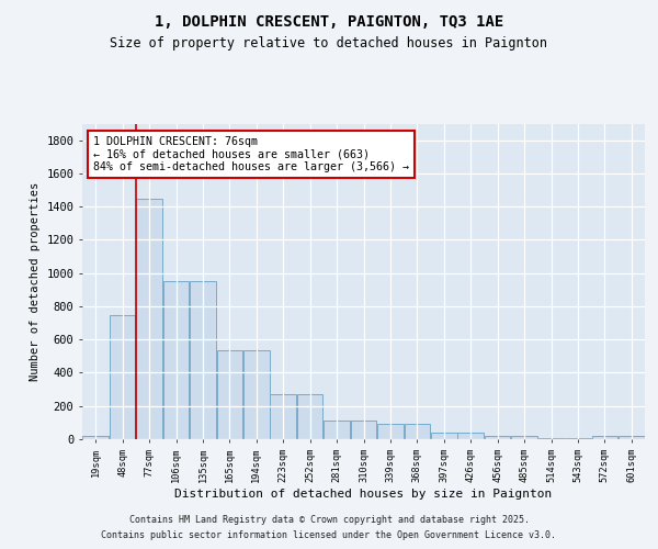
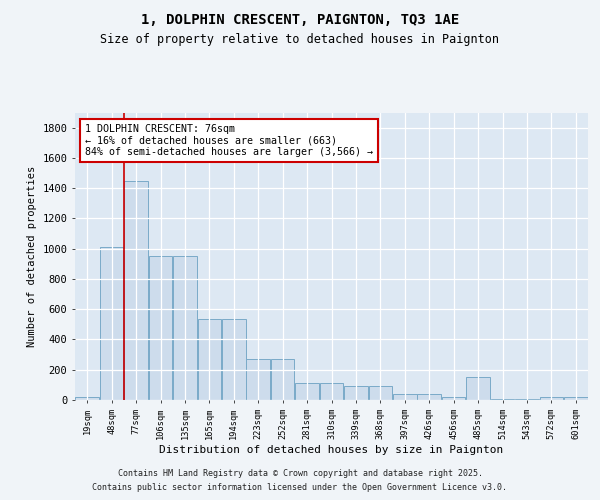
48sqm: 750 -> 1010
485sqm: 20 -> 150
